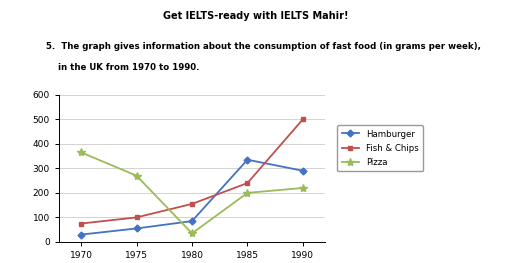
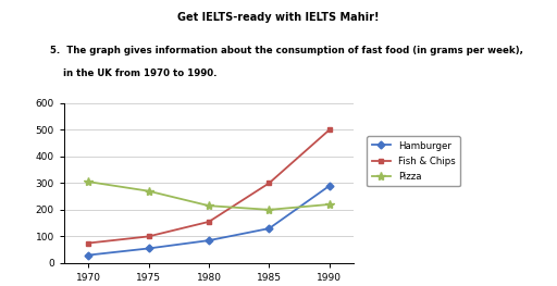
Pizza/1970: 365 -> 305
Pizza/1980: 35 -> 215
Hamburger/1985: 335 -> 130
Fish & Chips/1985: 240 -> 300
